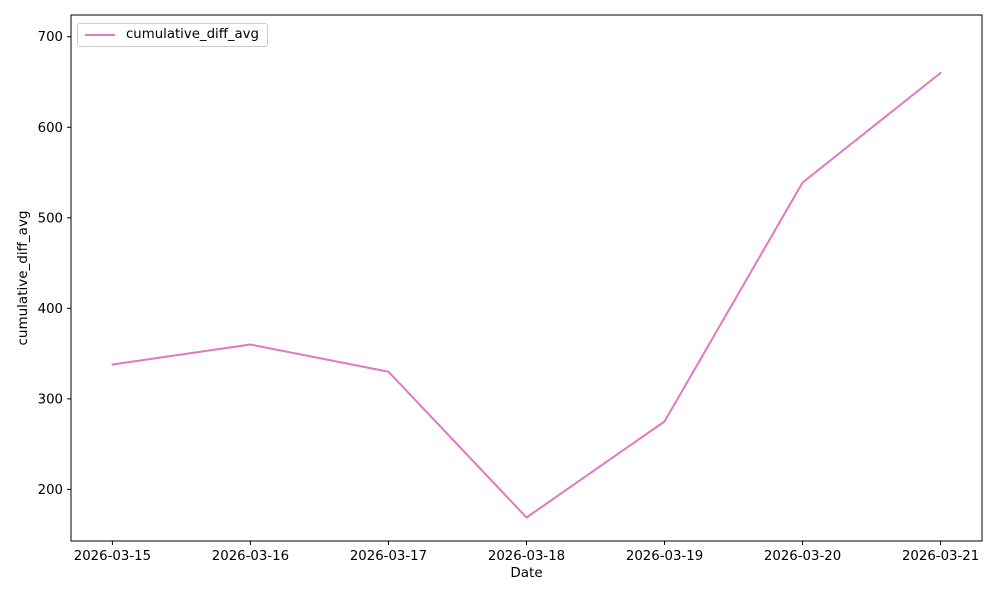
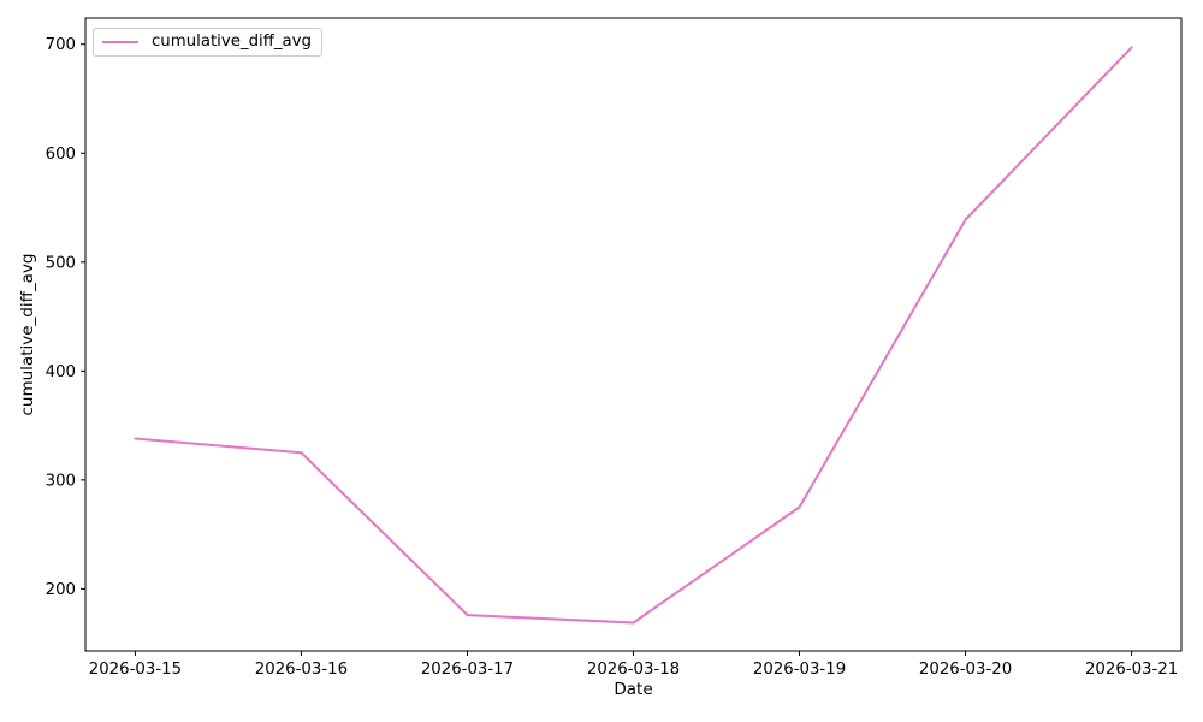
2026-03-16: 360 -> 320
2026-03-17: 330 -> 180
2026-03-21: 660 -> 700
